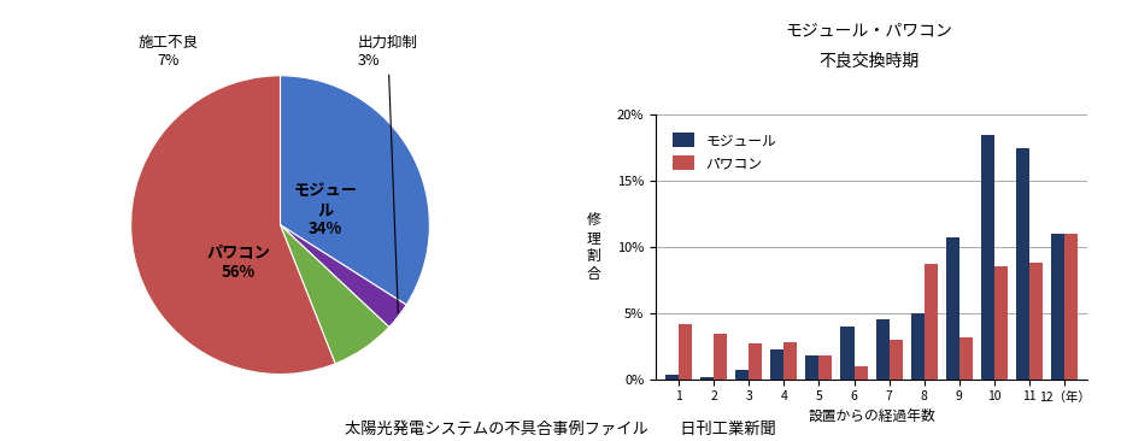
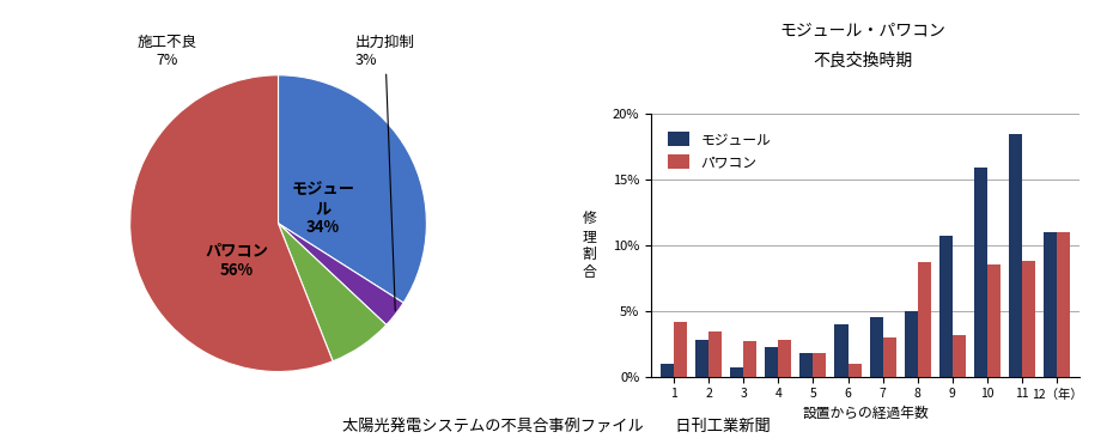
モジュール/1: 0.3% -> 1.0%
モジュール/2: 0.2% -> 2.8%
モジュール/10: 18.5% -> 15.9%
モジュール/11: 17.5% -> 18.5%
